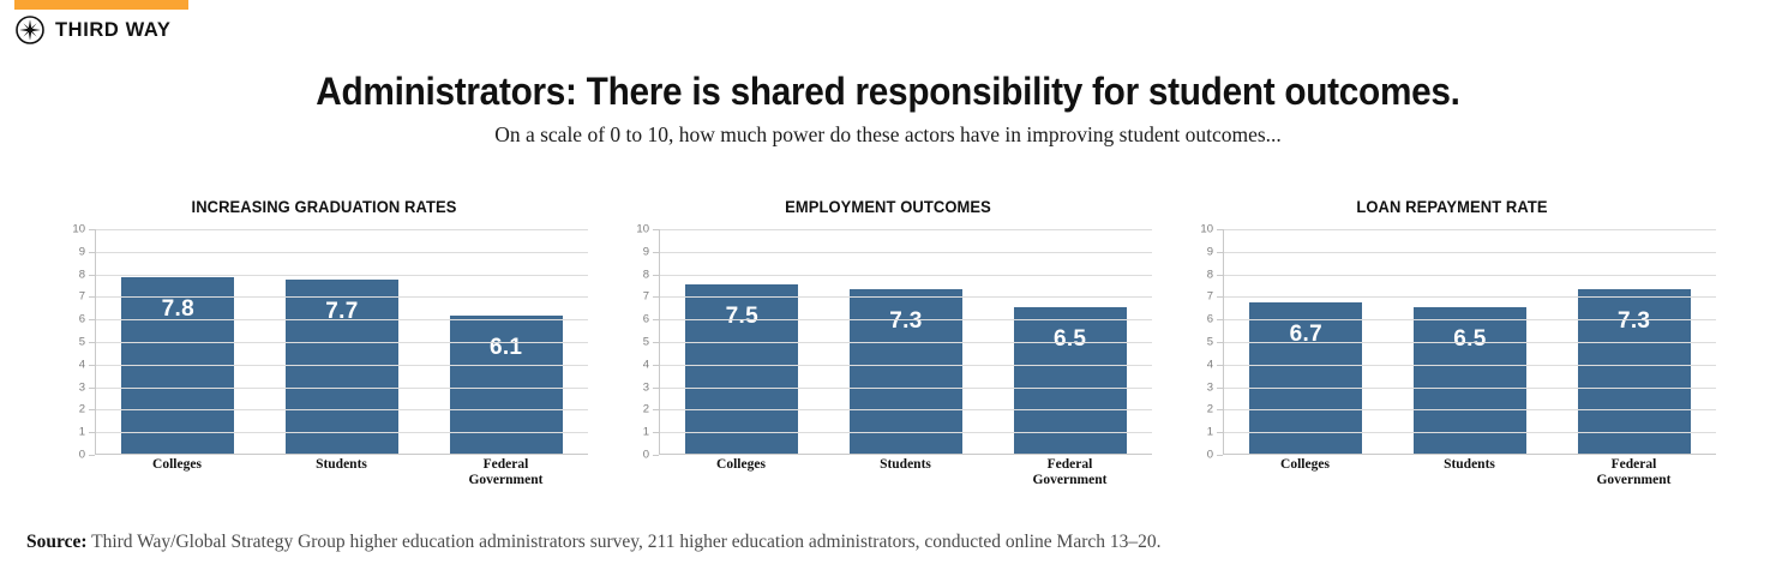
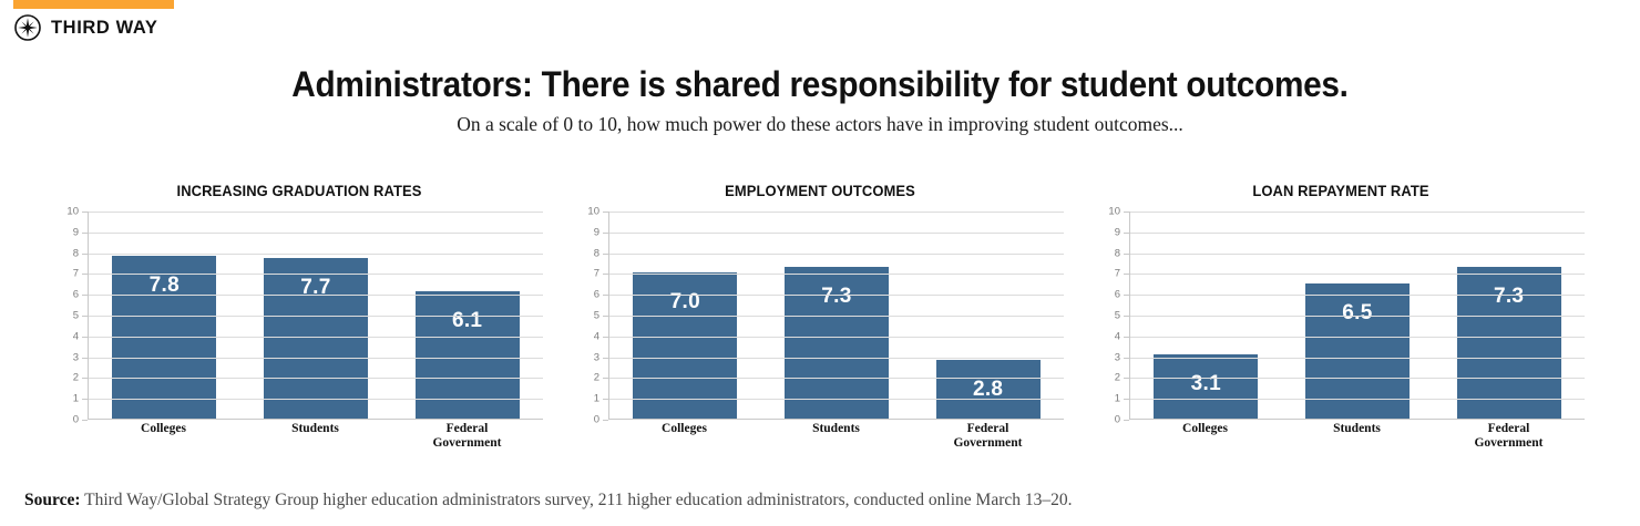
EMPLOYMENT OUTCOMES/Colleges: 7.5 -> 7.0
EMPLOYMENT OUTCOMES/Federal Government: 6.5 -> 2.8
LOAN REPAYMENT RATE/Colleges: 6.7 -> 3.1
